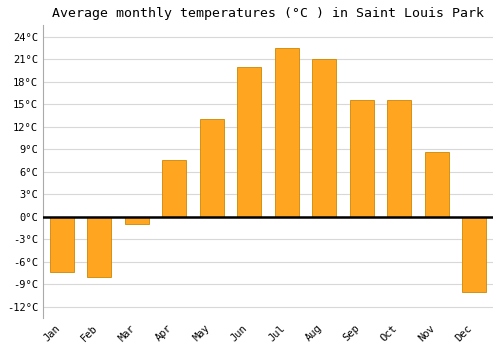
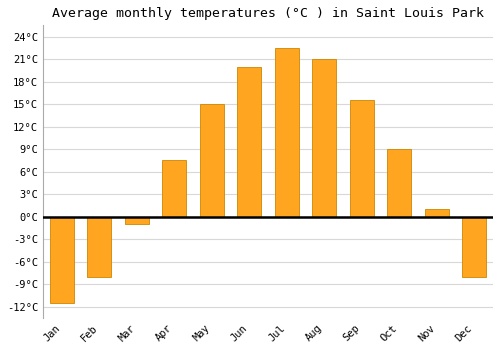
Jan: -7.4°C -> -11.5°C
May: 13.0°C -> 15.0°C
Oct: 15.6°C -> 9.0°C
Nov: 8.6°C -> 1.0°C
Dec: -10.0°C -> -8.0°C
